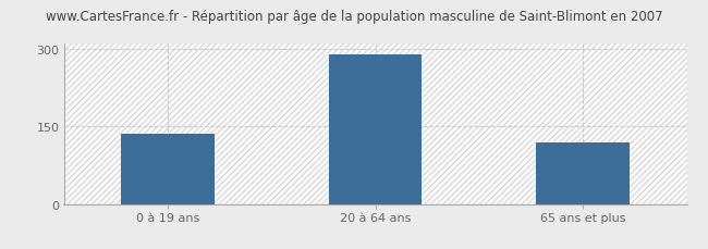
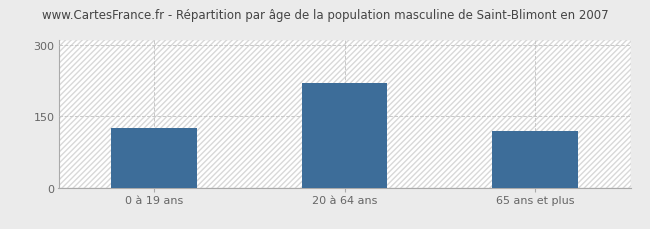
0 à 19 ans: 136 -> 125
20 à 64 ans: 290 -> 220
